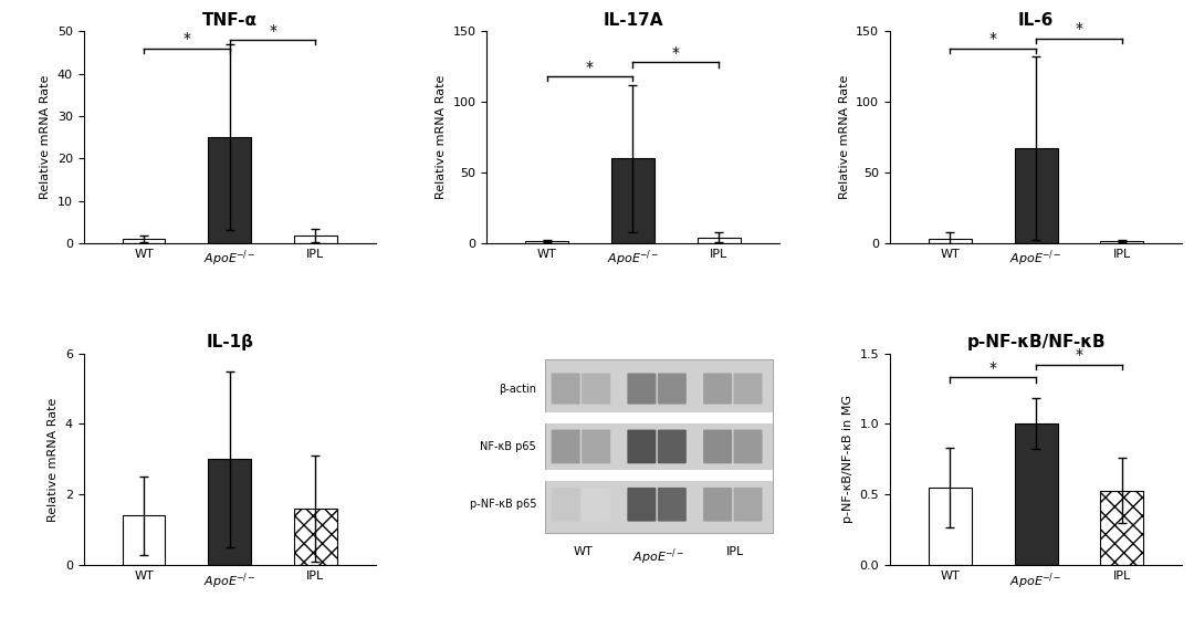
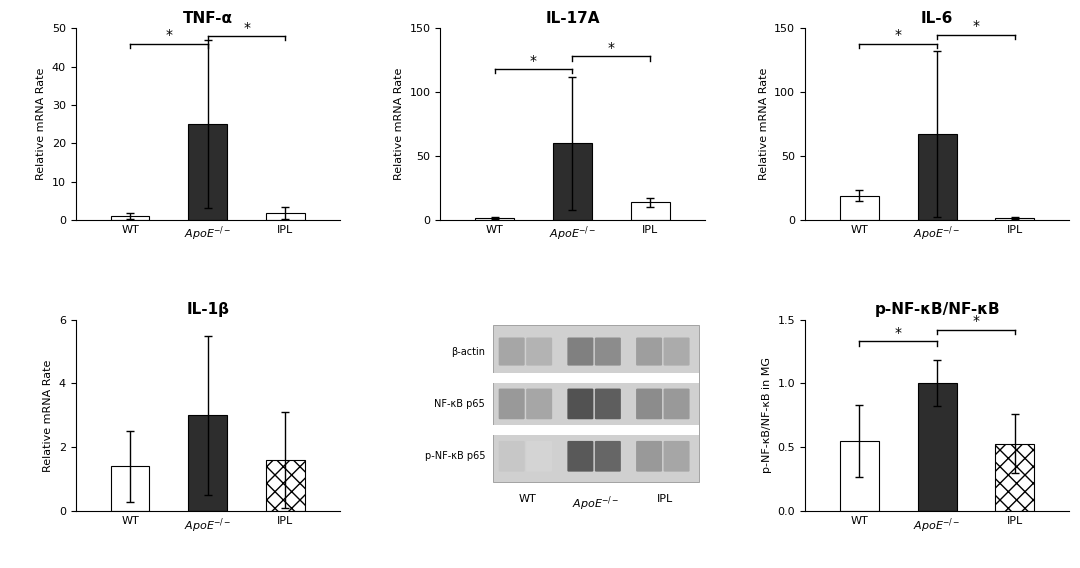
IL-17A/IPL: 4 -> 14
IL-6/WT: 3 -> 19
